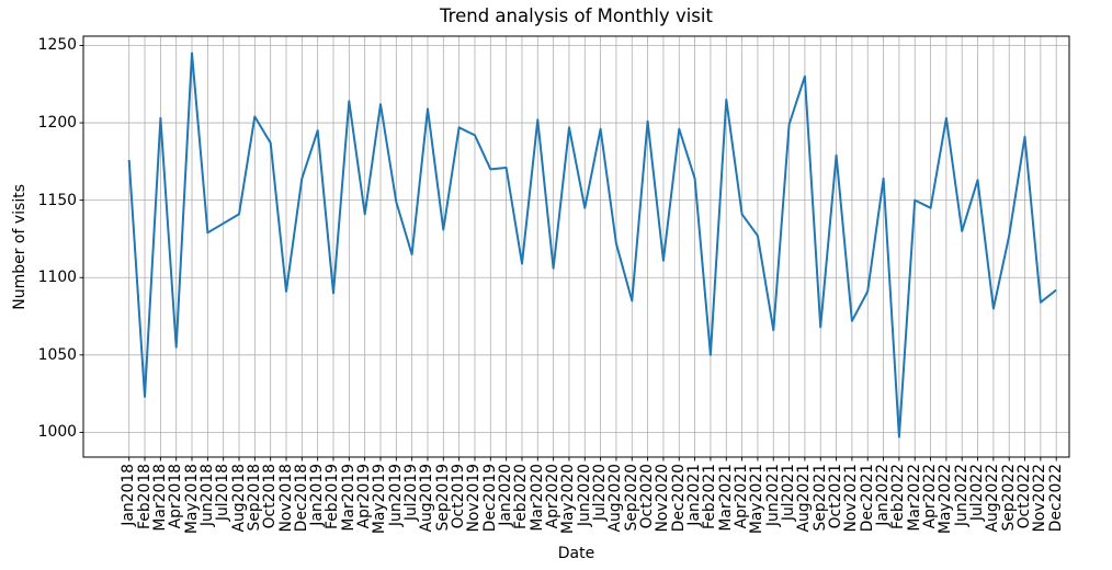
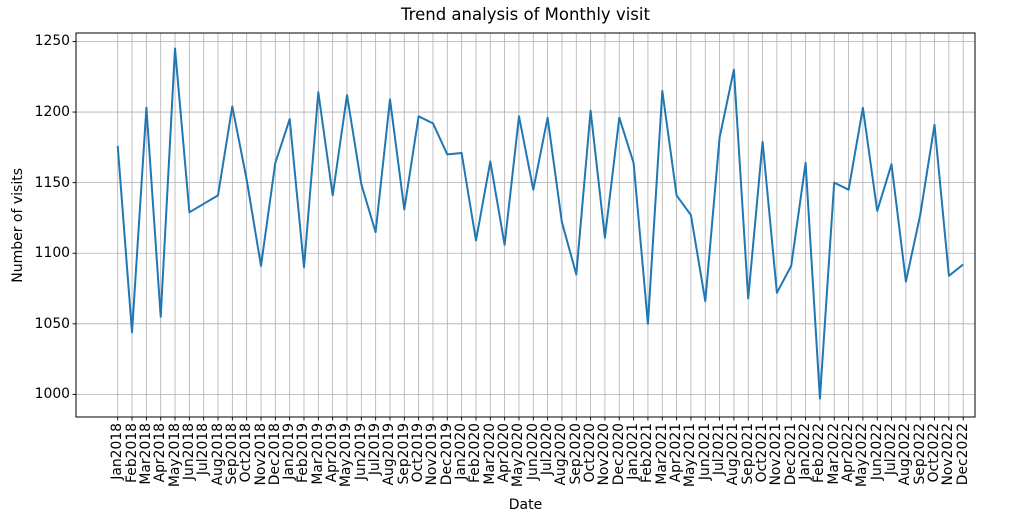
Feb2018: 1023 -> 1044
Oct2018: 1187 -> 1152
Mar2020: 1202 -> 1165
Jul2021: 1199 -> 1182
